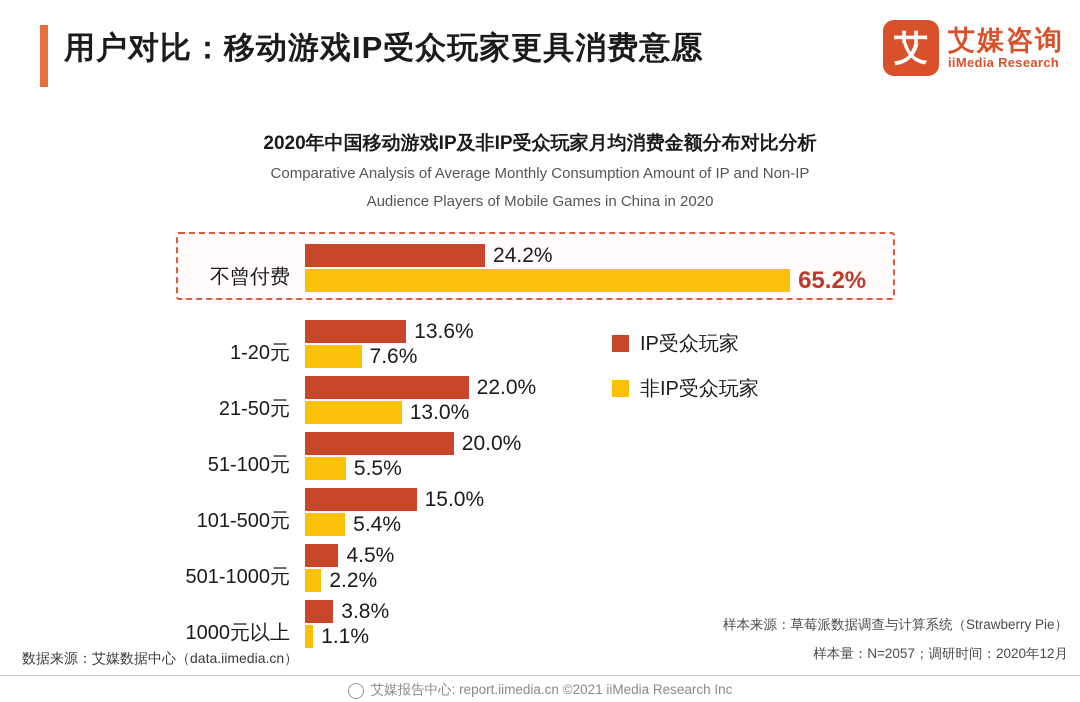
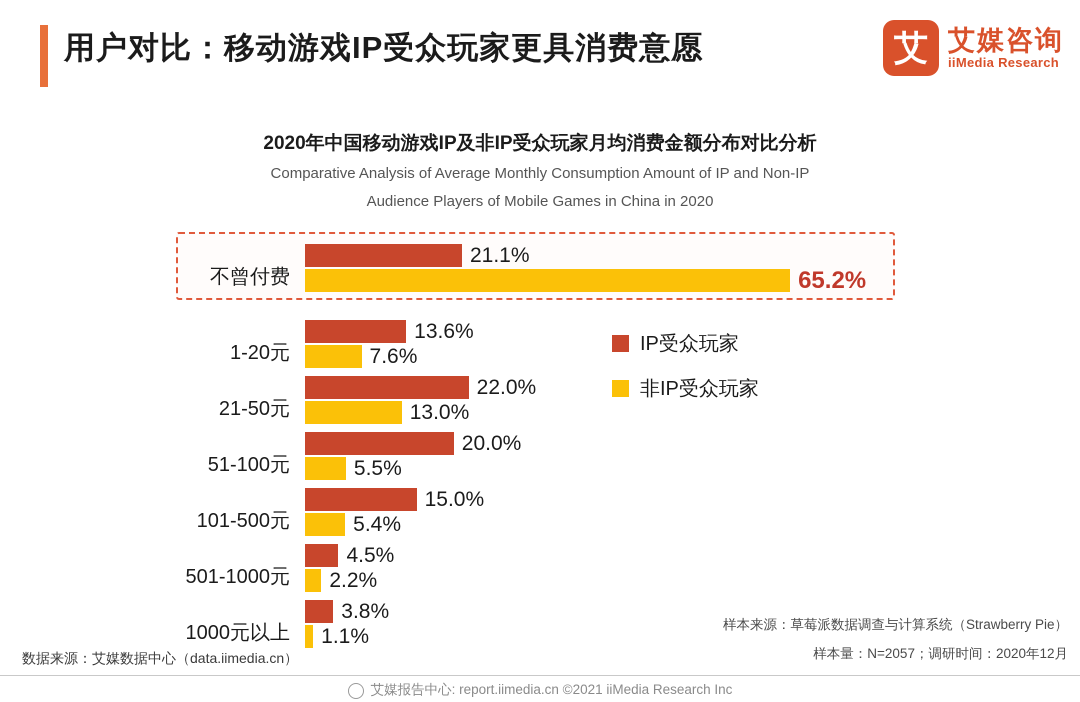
IP受众玩家/不曾付费: 24.2% -> 21.1%
